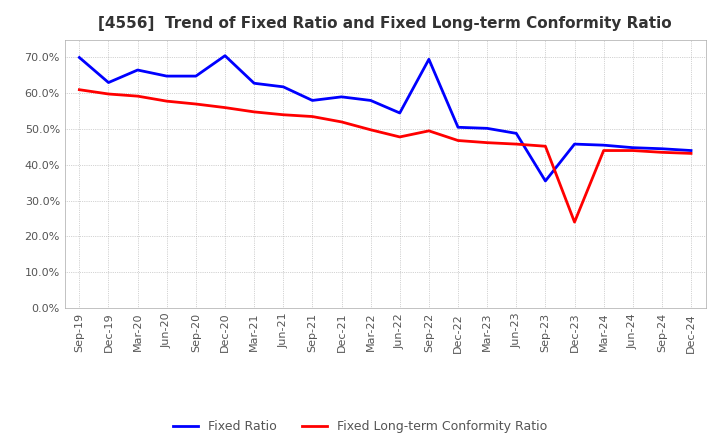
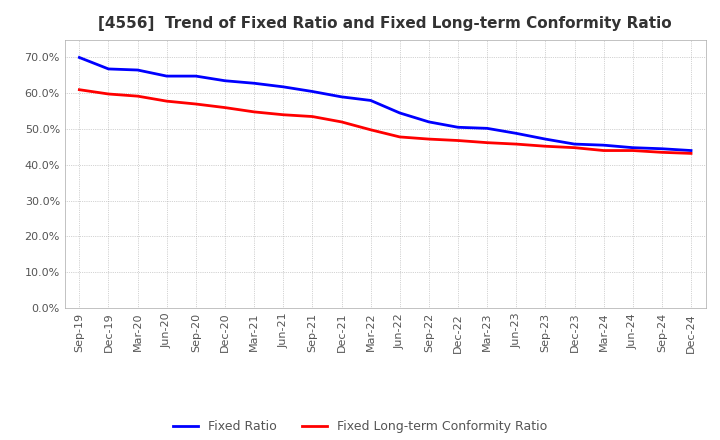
Fixed Ratio/Dec-19: 63.0% -> 66.8%
Fixed Ratio/Dec-20: 70.5% -> 63.5%
Fixed Ratio/Sep-21: 58.0% -> 60.5%
Fixed Ratio/Sep-22: 69.5% -> 52.0%
Fixed Long-term Conformity Ratio/Sep-22: 49.5% -> 47.2%
Fixed Ratio/Sep-23: 35.5% -> 47.2%
Fixed Long-term Conformity Ratio/Dec-23: 24.0% -> 44.8%
